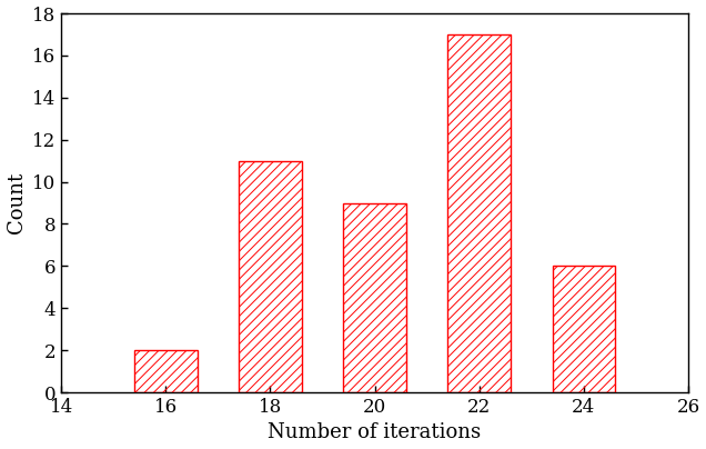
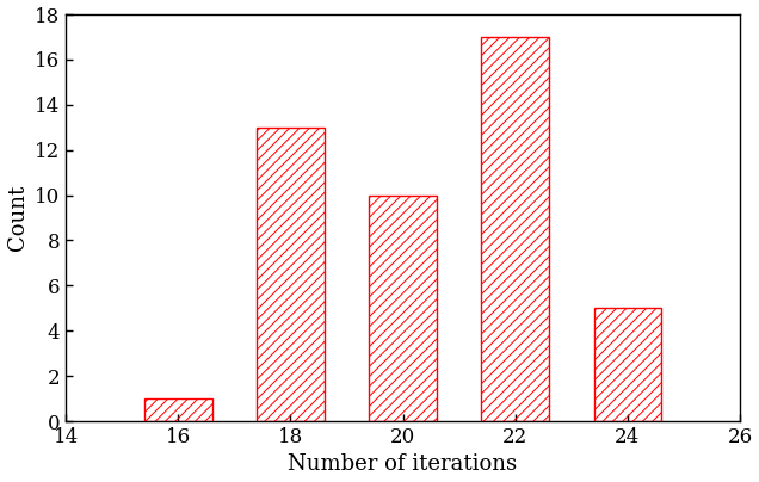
16: 2 -> 1
18: 11 -> 13
20: 9 -> 10
24: 6 -> 5
